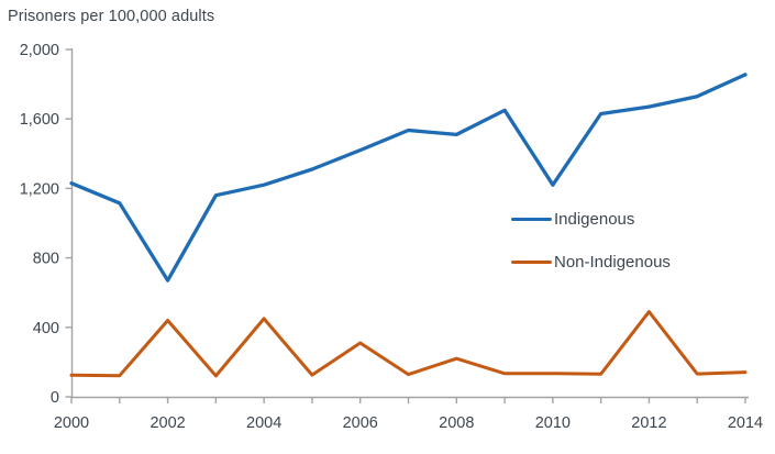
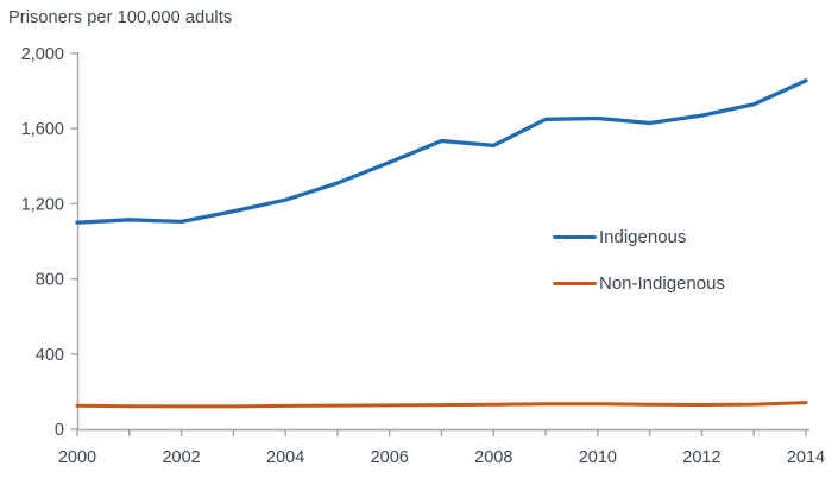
Indigenous/2000: 1230 -> 1100
Indigenous/2002: 670 -> 1100
Non-Indigenous/2002: 440 -> 120
Non-Indigenous/2004: 450 -> 120
Non-Indigenous/2006: 310 -> 130
Non-Indigenous/2008: 220 -> 130
Indigenous/2010: 1220 -> 1660
Non-Indigenous/2012: 490 -> 130
